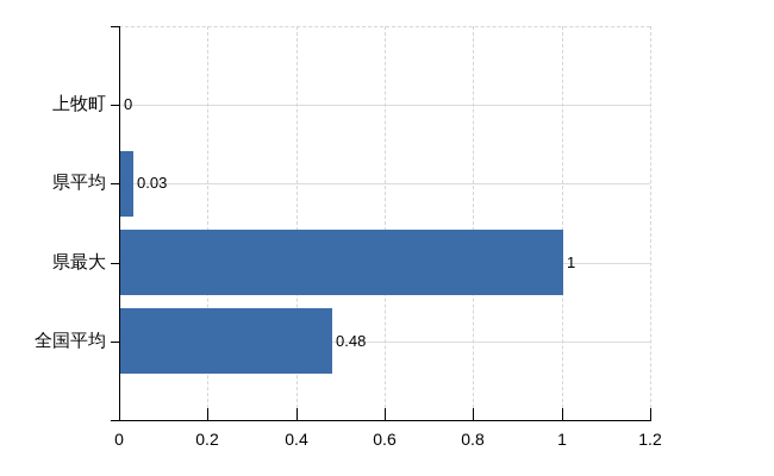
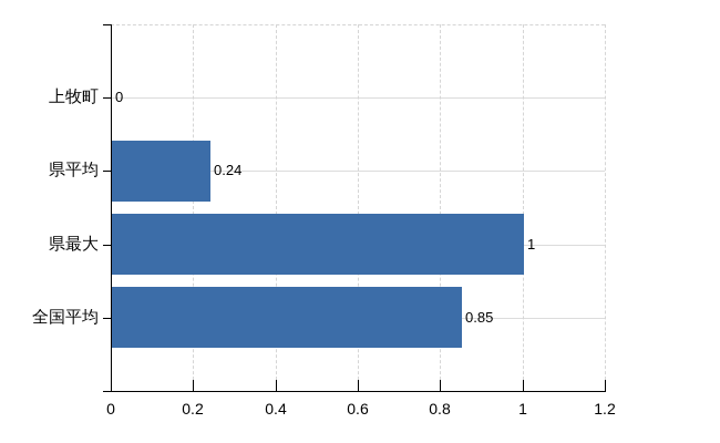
県平均: 0.03 -> 0.24
全国平均: 0.48 -> 0.85
